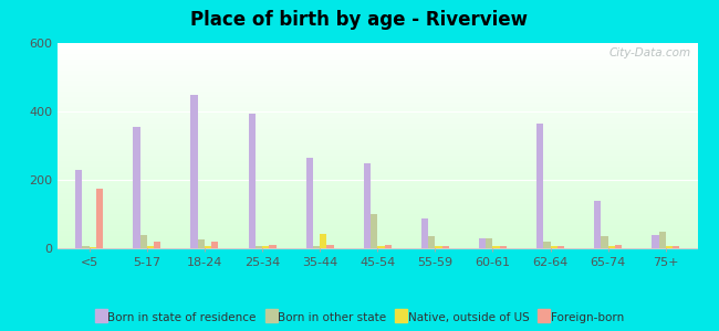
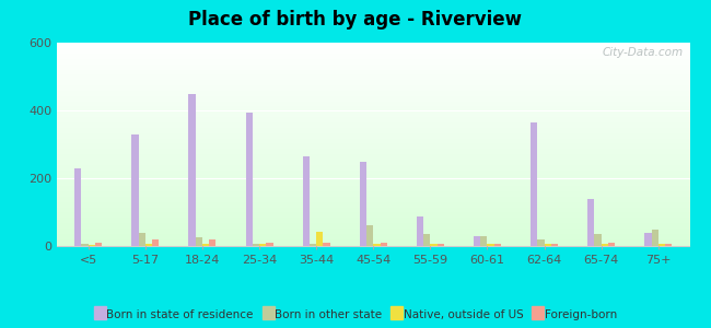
Foreign-born/<5: 175 -> 10
Born in state of residence/5-17: 355 -> 330
Born in other state/45-54: 100 -> 60
